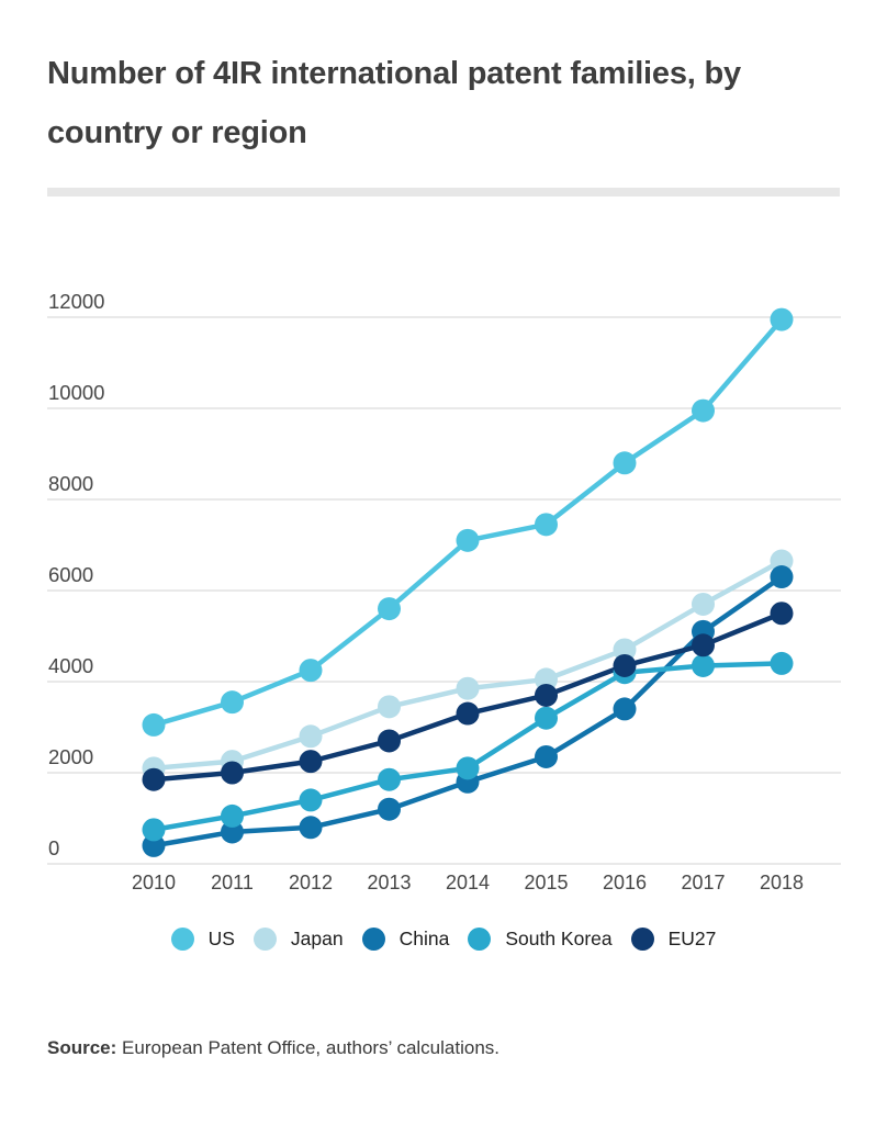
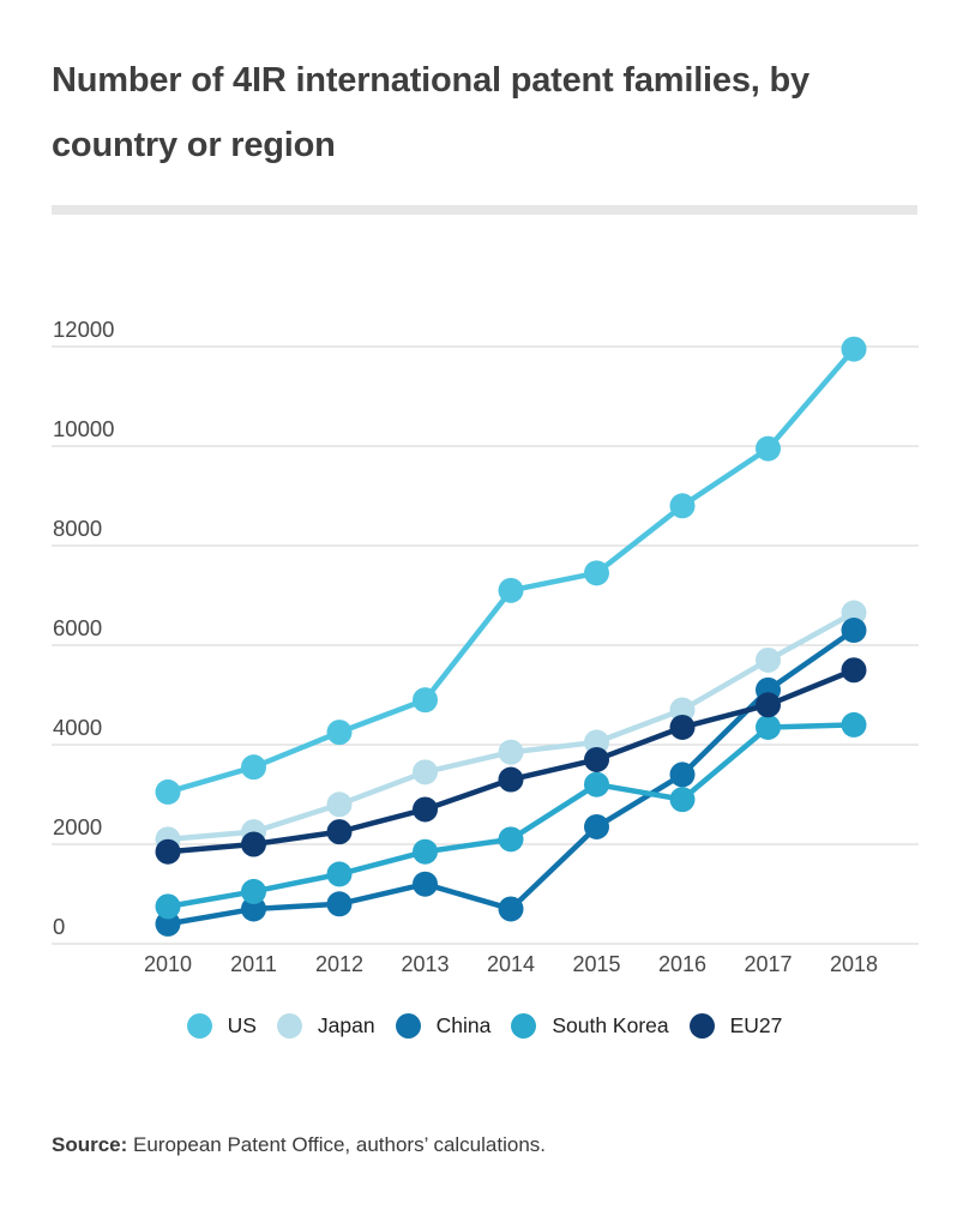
US/2013: 5600 -> 4900
China/2014: 1800 -> 700
South Korea/2016: 4200 -> 2900
